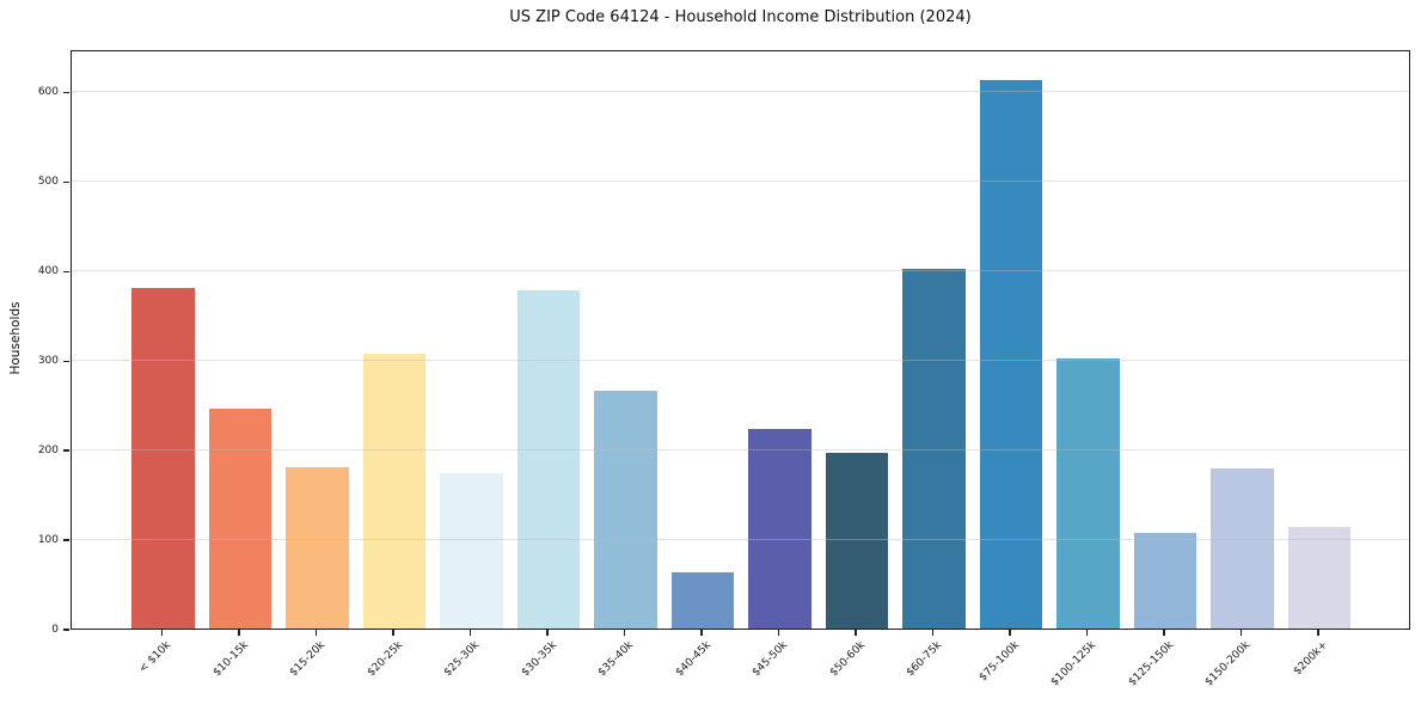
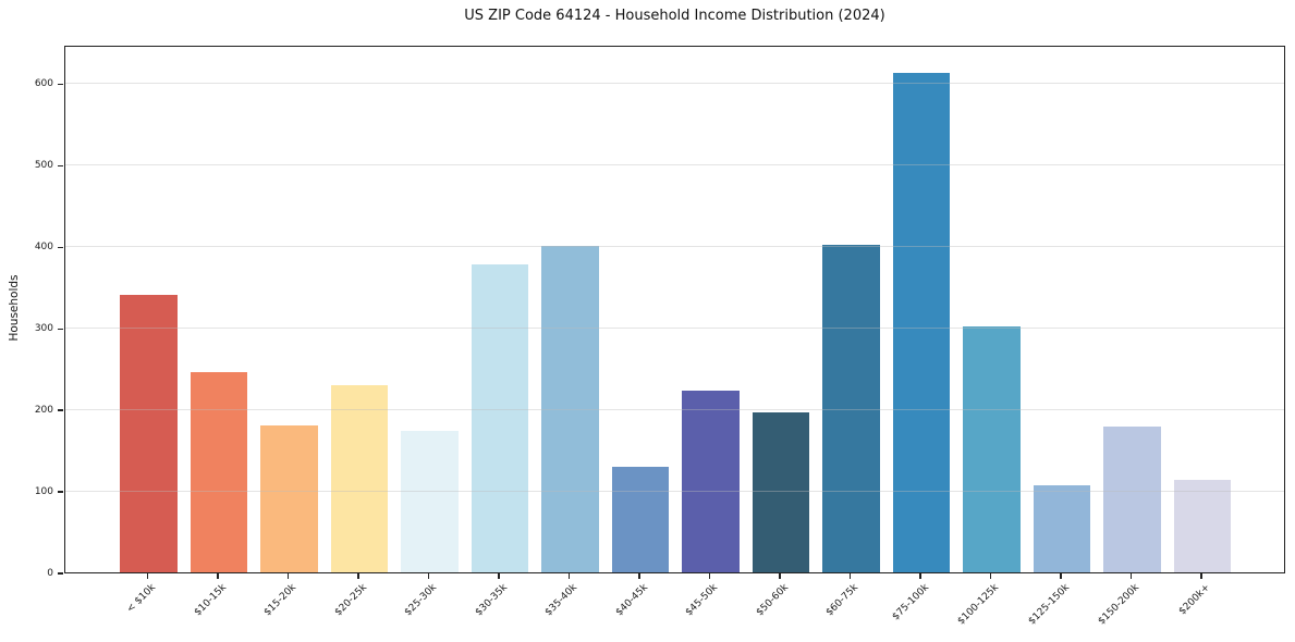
< $10k: 380 -> 340
$20-25k: 310 -> 230
$35-40k: 260 -> 400
$40-45k: 60 -> 130
